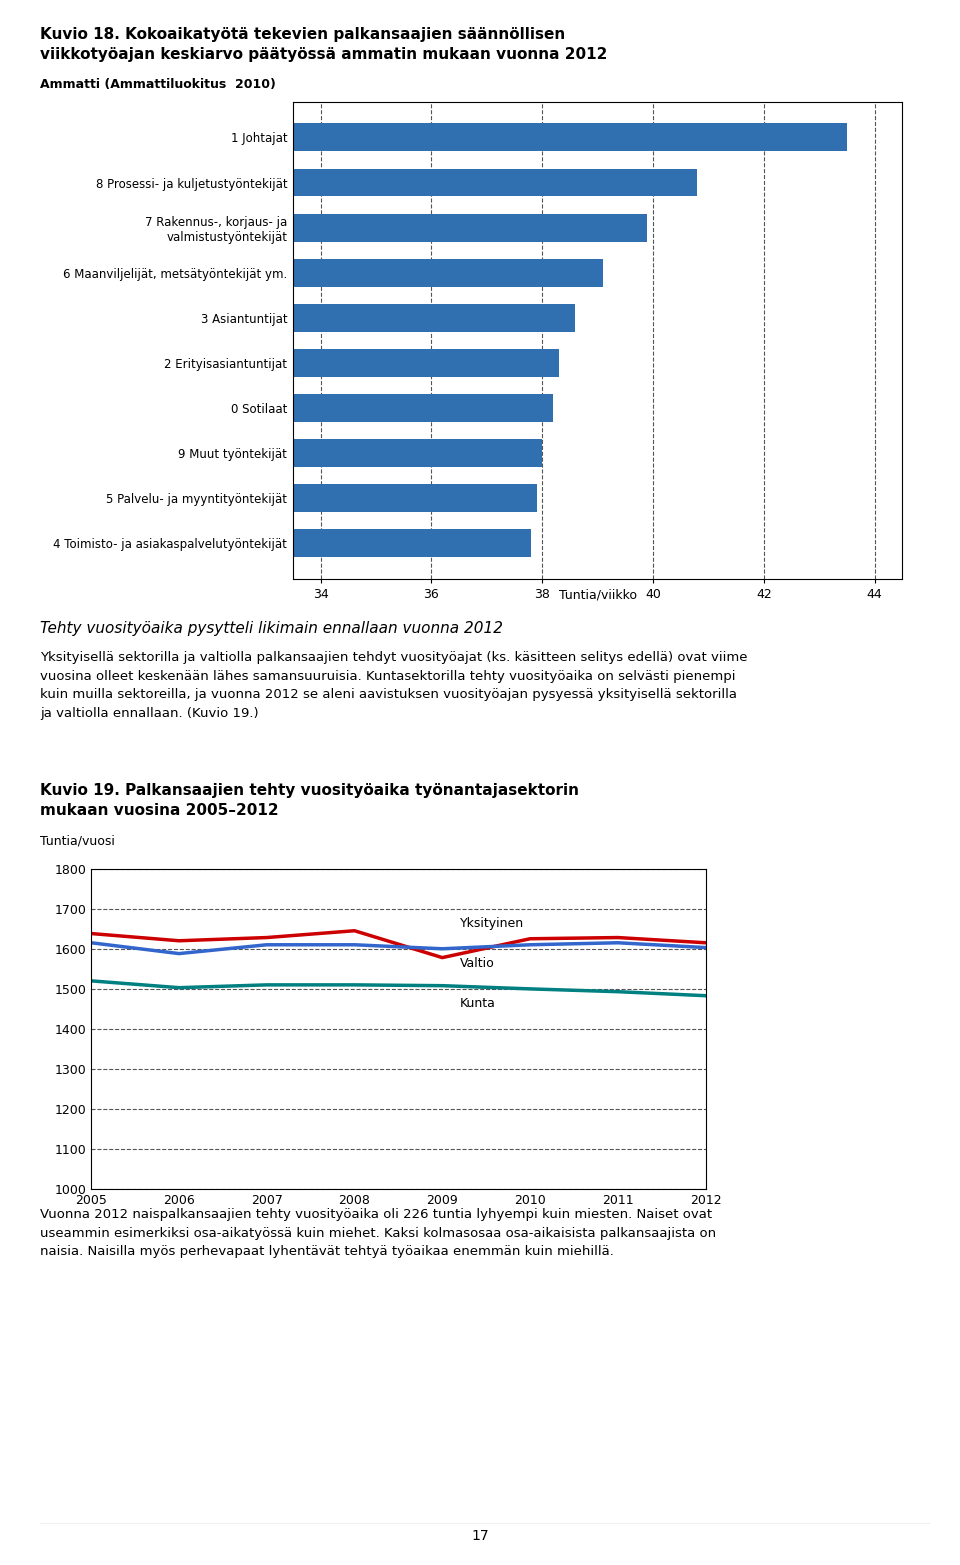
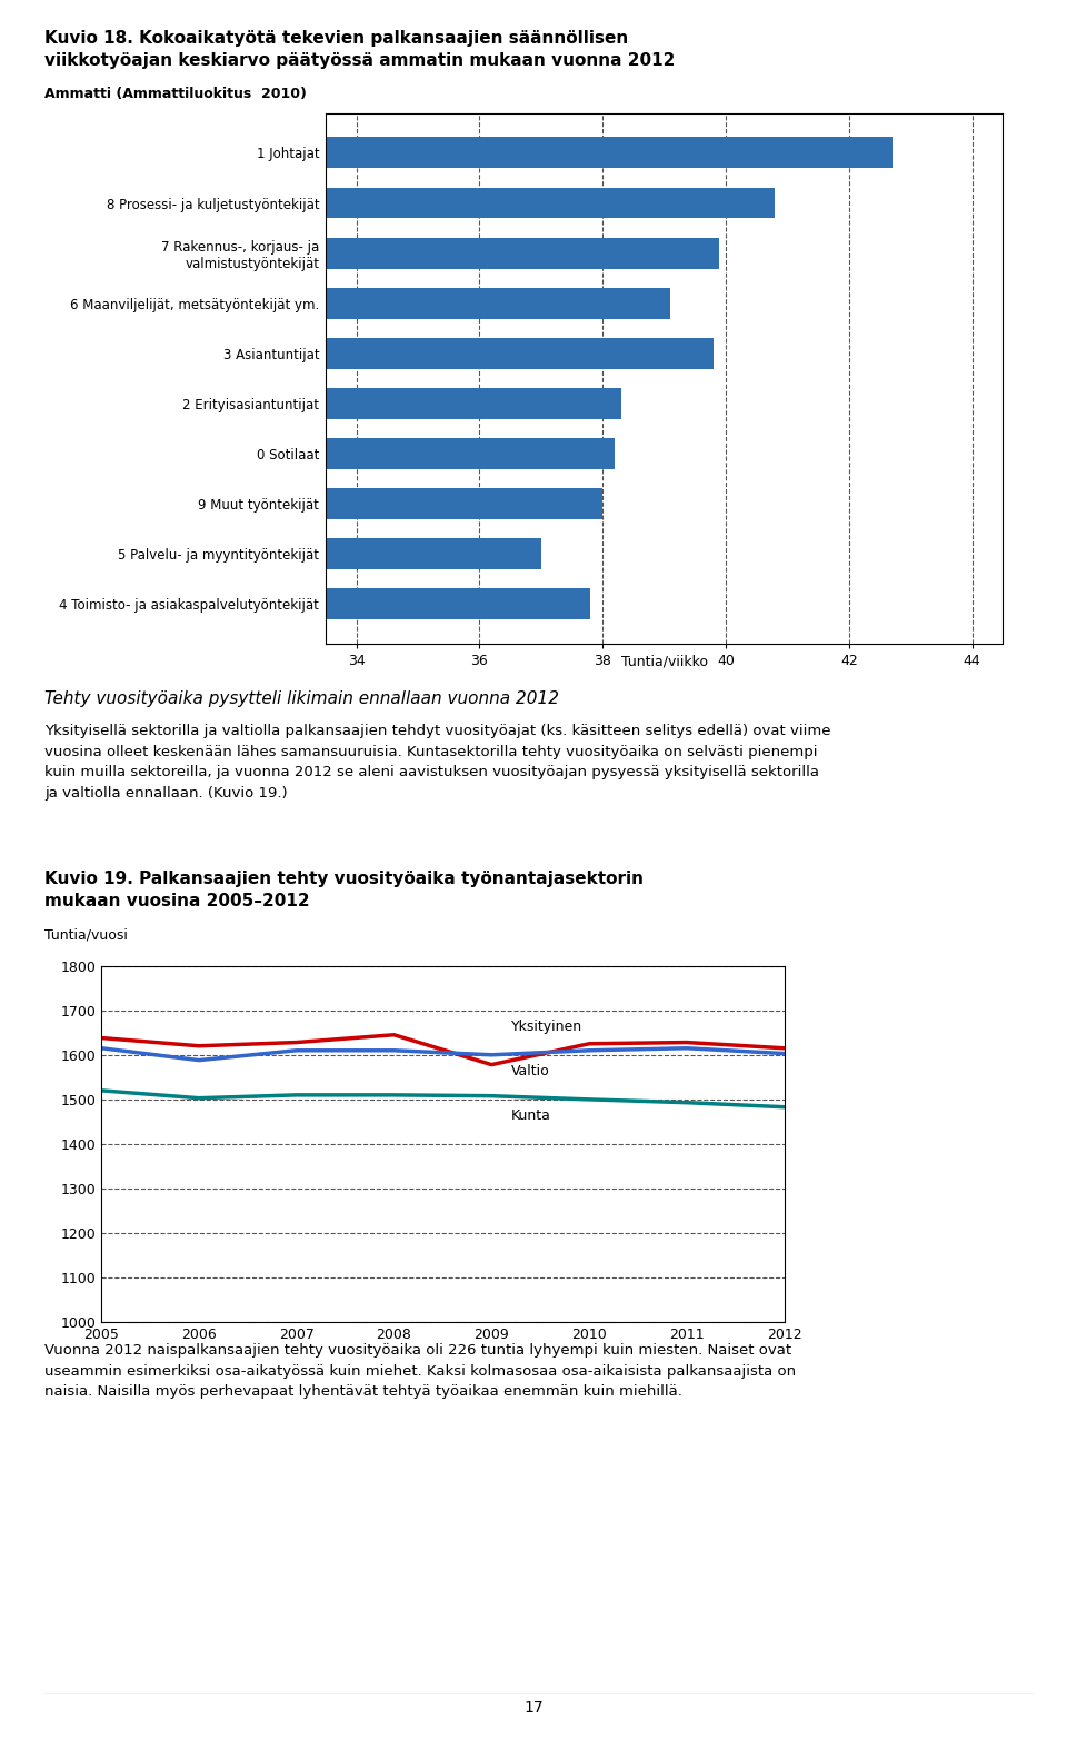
1 Johtajat: 43.5 -> 42.7
3 Asiantuntijat: 38.6 -> 39.8
5 Palvelu- ja myyntityöntekijät: 37.9 -> 37.0
